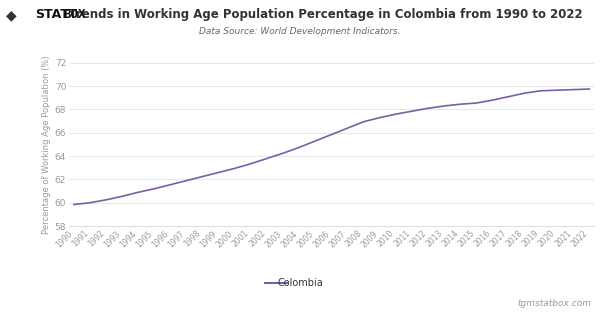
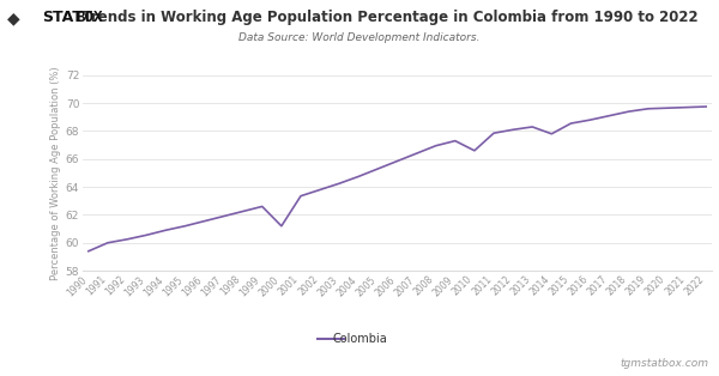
1990: 59.9 -> 59.4
2000: 63.0 -> 61.2
2010: 67.6 -> 66.6
2014: 68.5 -> 67.8
